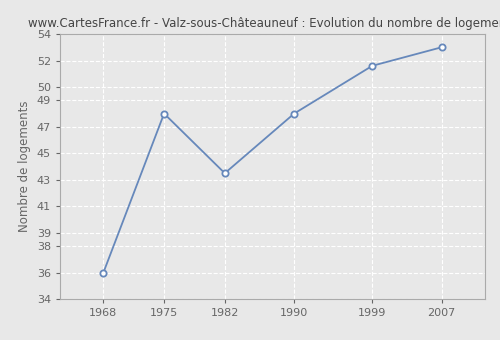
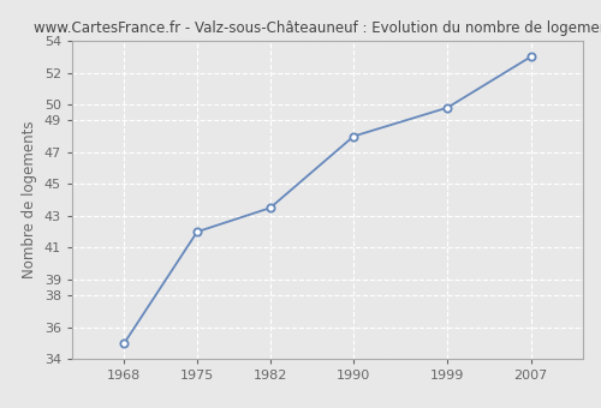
1968: 36.0 -> 35.0
1975: 48.0 -> 42.0
1999: 51.6 -> 49.8
